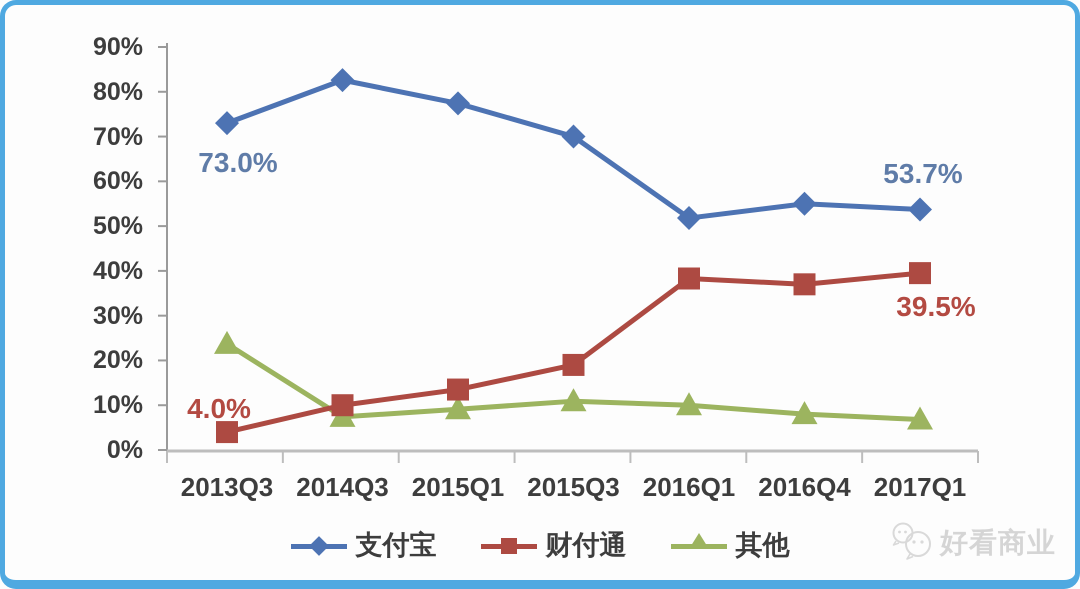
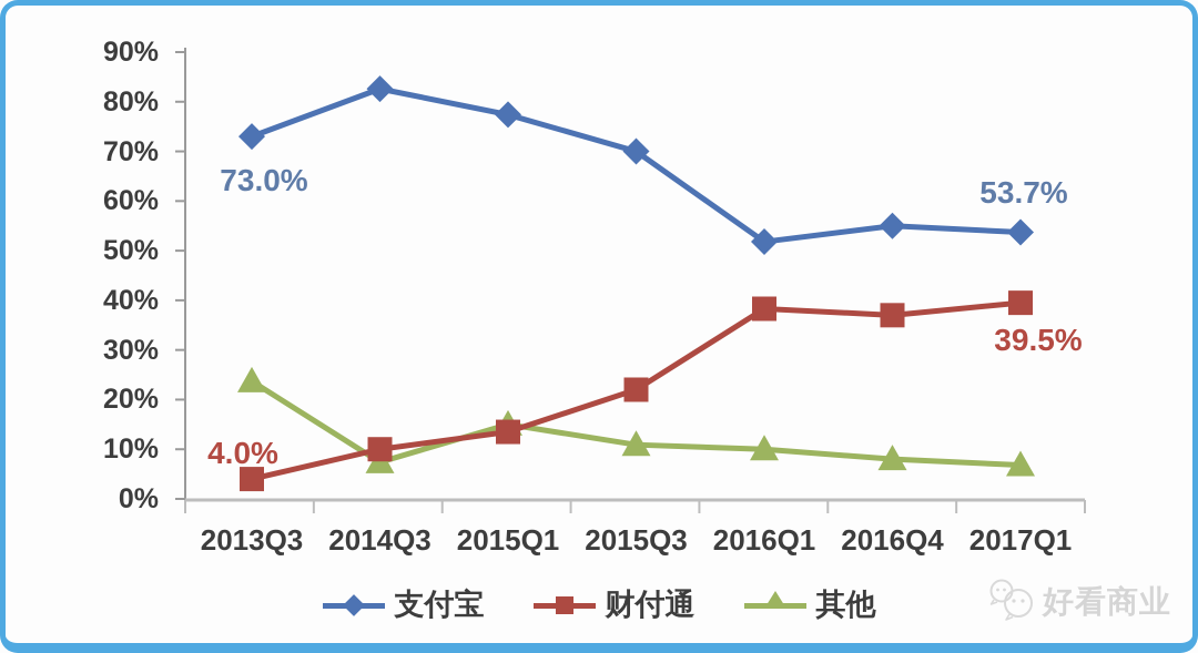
其他/2015Q1: 9% -> 15%
财付通/2015Q3: 19% -> 22%
